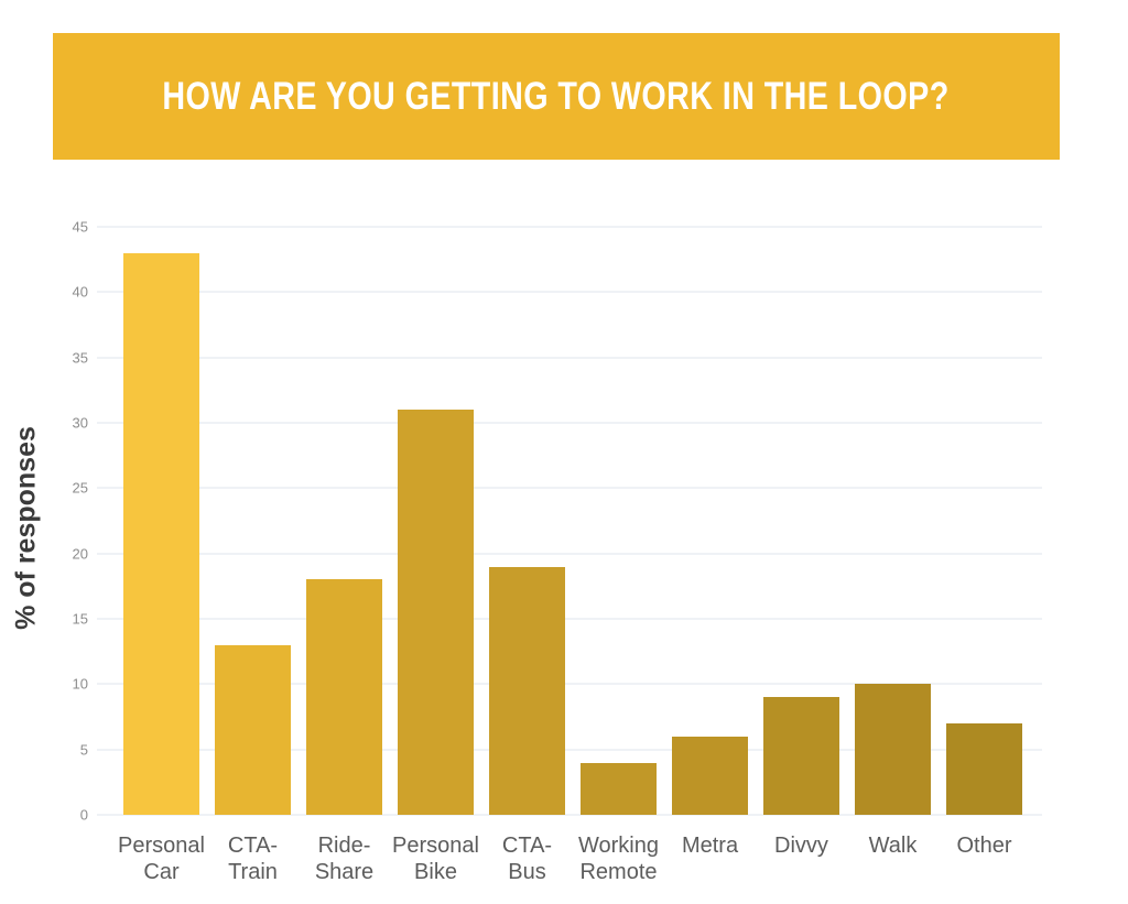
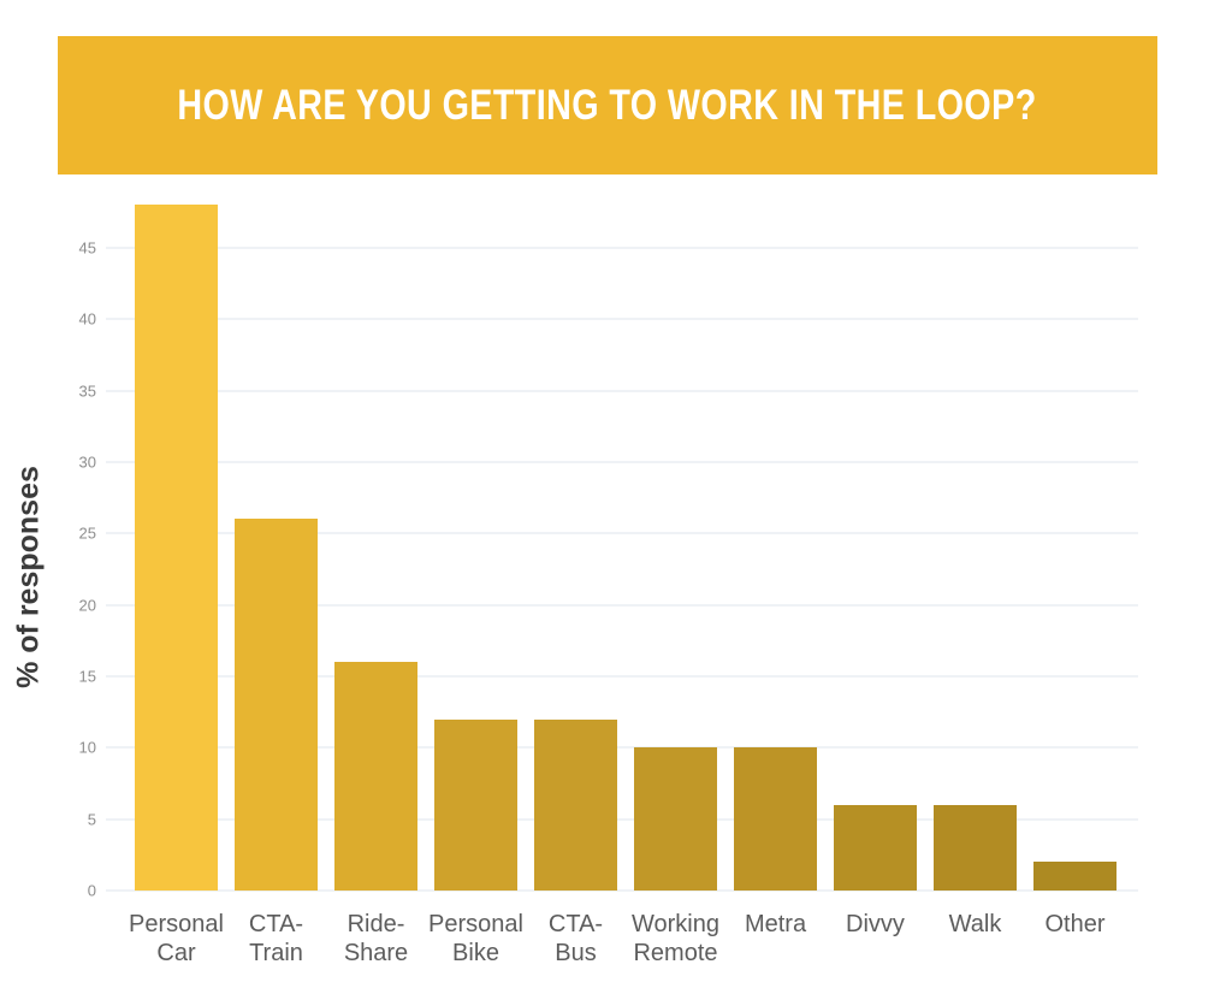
Personal Car: 43 -> 48
CTA-Train: 13 -> 26
Ride-Share: 18 -> 16
Personal Bike: 31 -> 12
CTA-Bus: 19 -> 12
Working Remote: 4 -> 10
Metra: 6 -> 10
Divvy: 9 -> 6
Walk: 10 -> 6
Other: 7 -> 2
